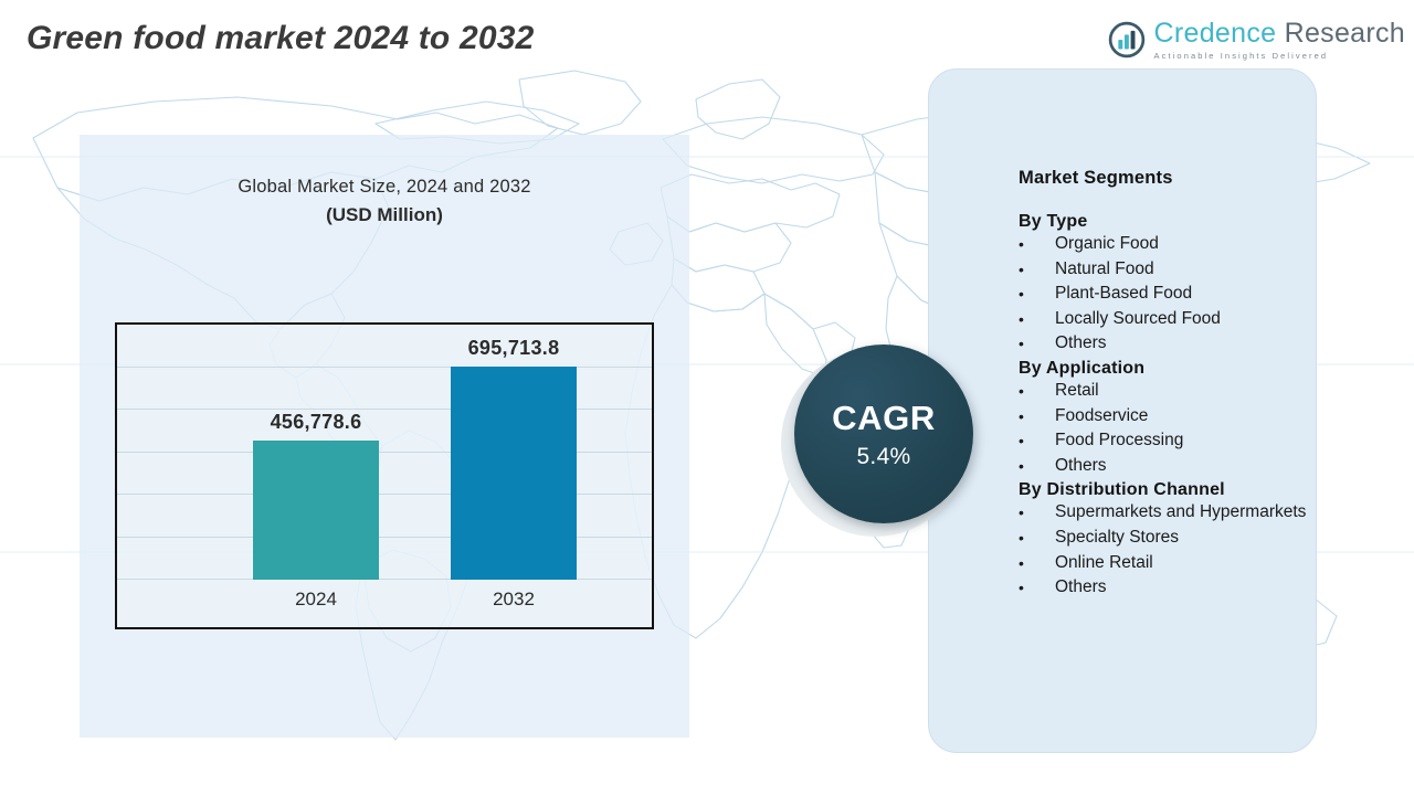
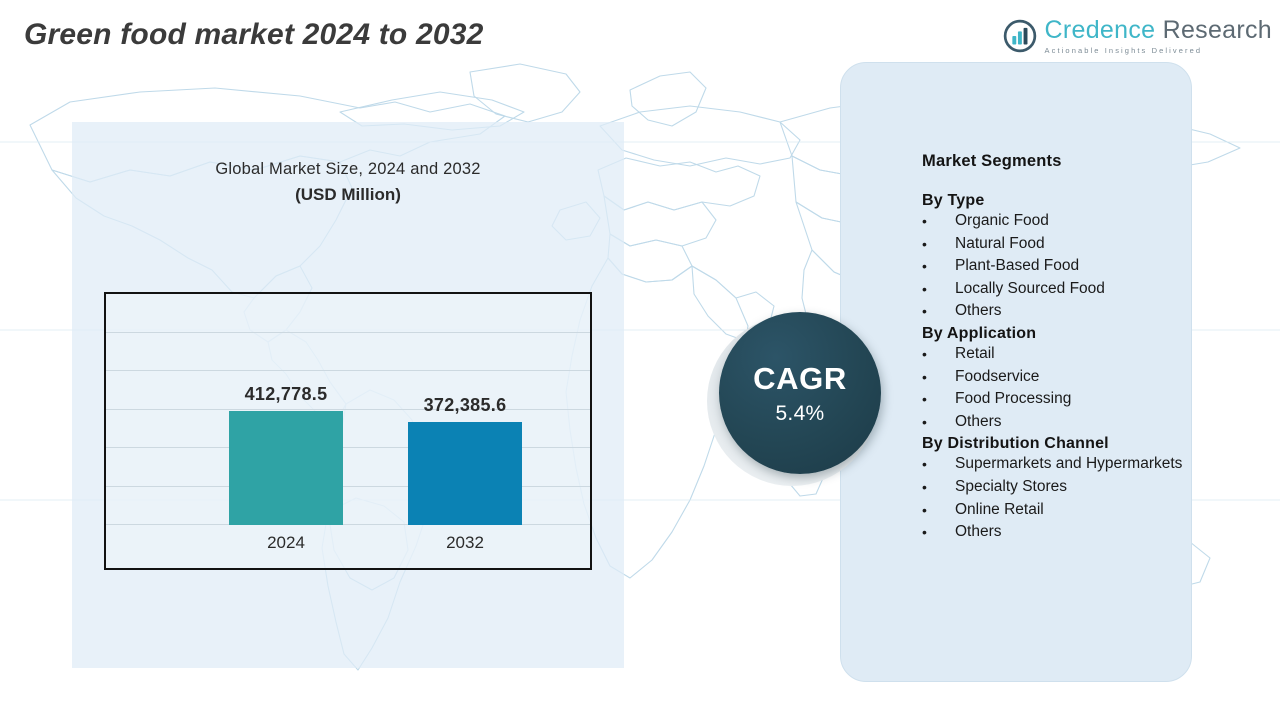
2024: 456,778.6 -> 412,778.5
2032: 695,713.8 -> 372,385.6
